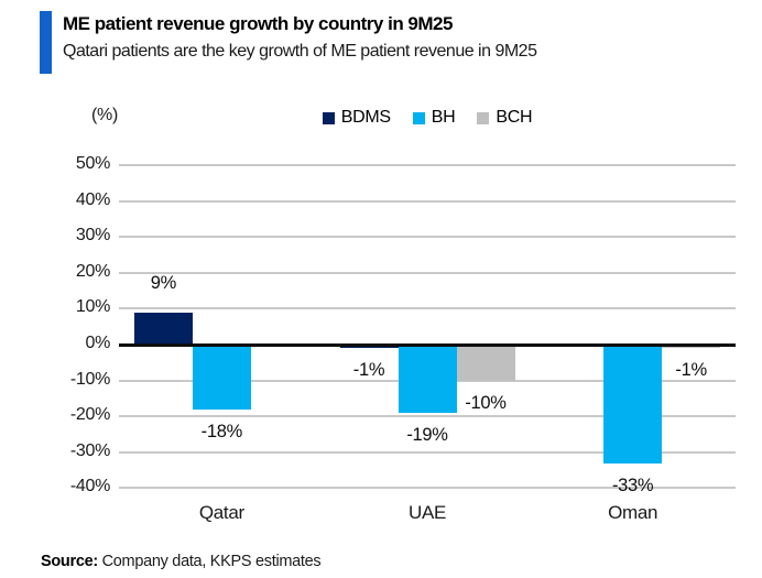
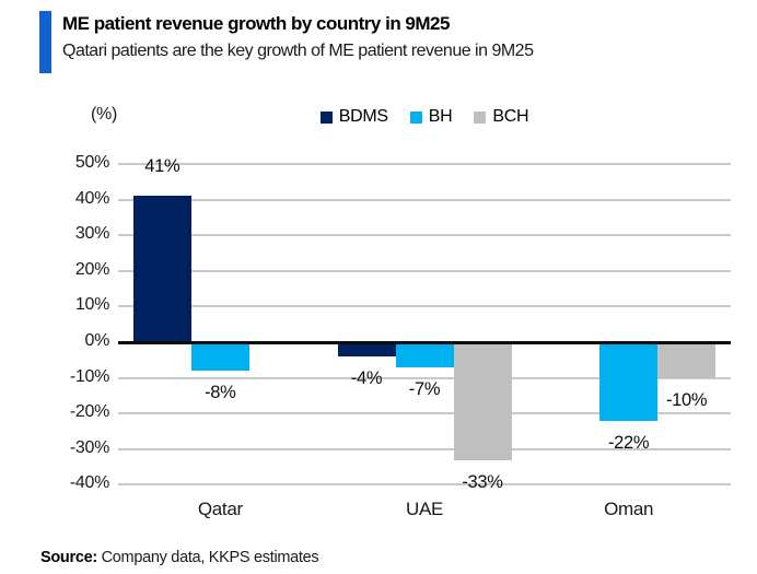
BDMS/Qatar: 9% -> 41%
BH/Qatar: -18% -> -8%
BDMS/UAE: -1% -> -4%
BH/UAE: -19% -> -7%
BCH/UAE: -10% -> -33%
BH/Oman: -33% -> -22%
BCH/Oman: -1% -> -10%
